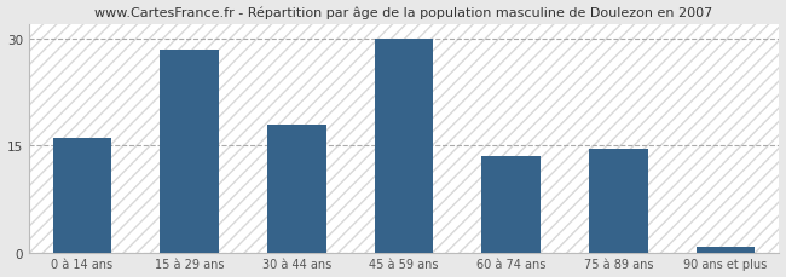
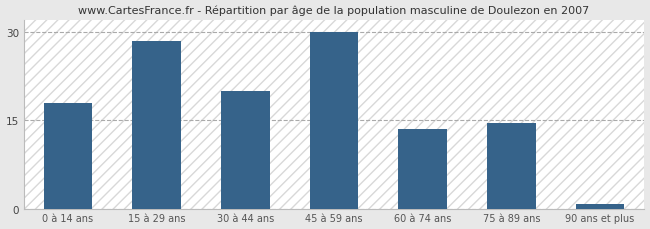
0 à 14 ans: 16.0 -> 18.0
30 à 44 ans: 18.0 -> 20.0
